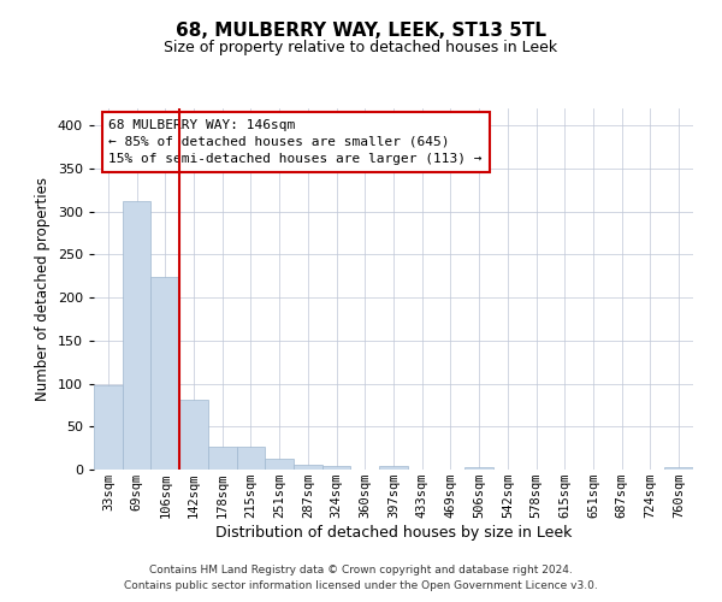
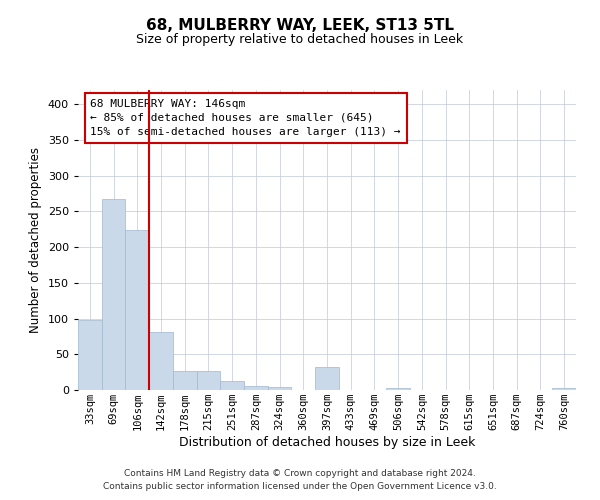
69sqm: 312 -> 268
397sqm: 4 -> 32
